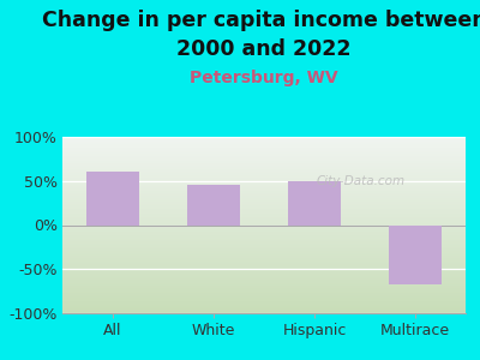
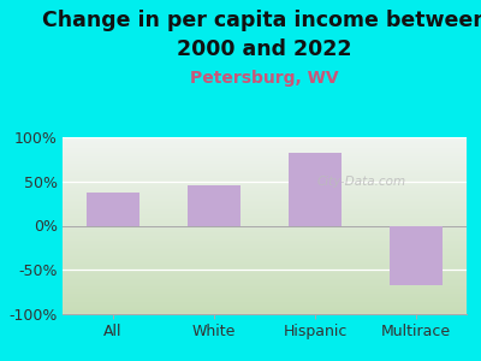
All: 60% -> 38%
Hispanic: 50% -> 82%
